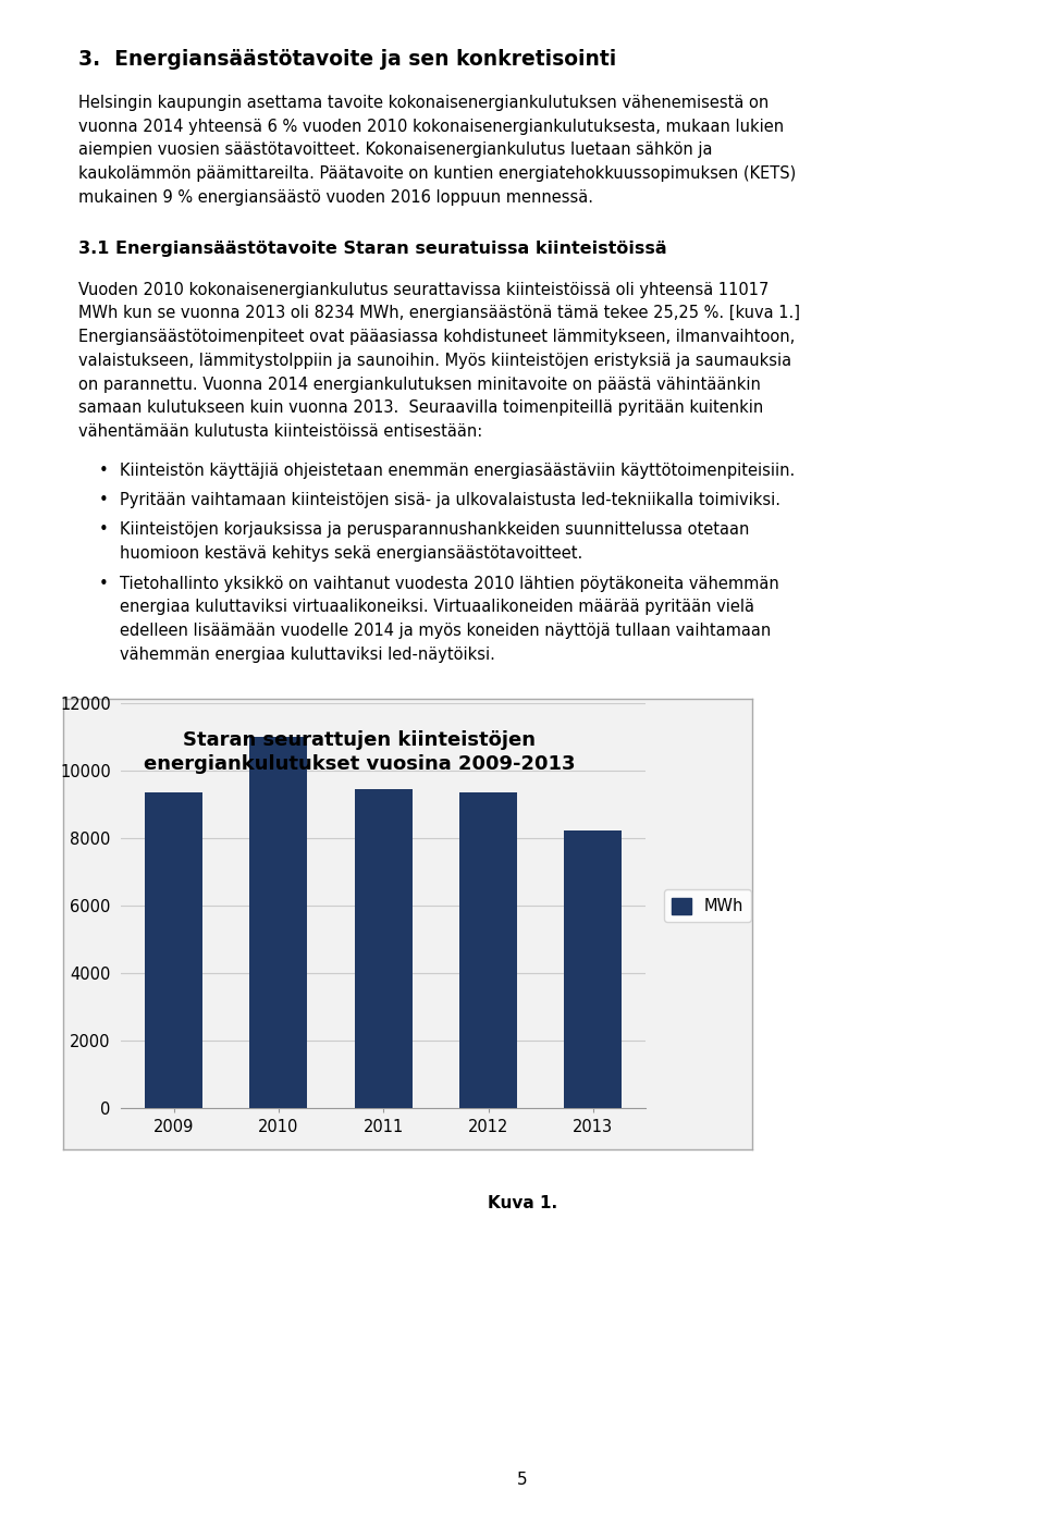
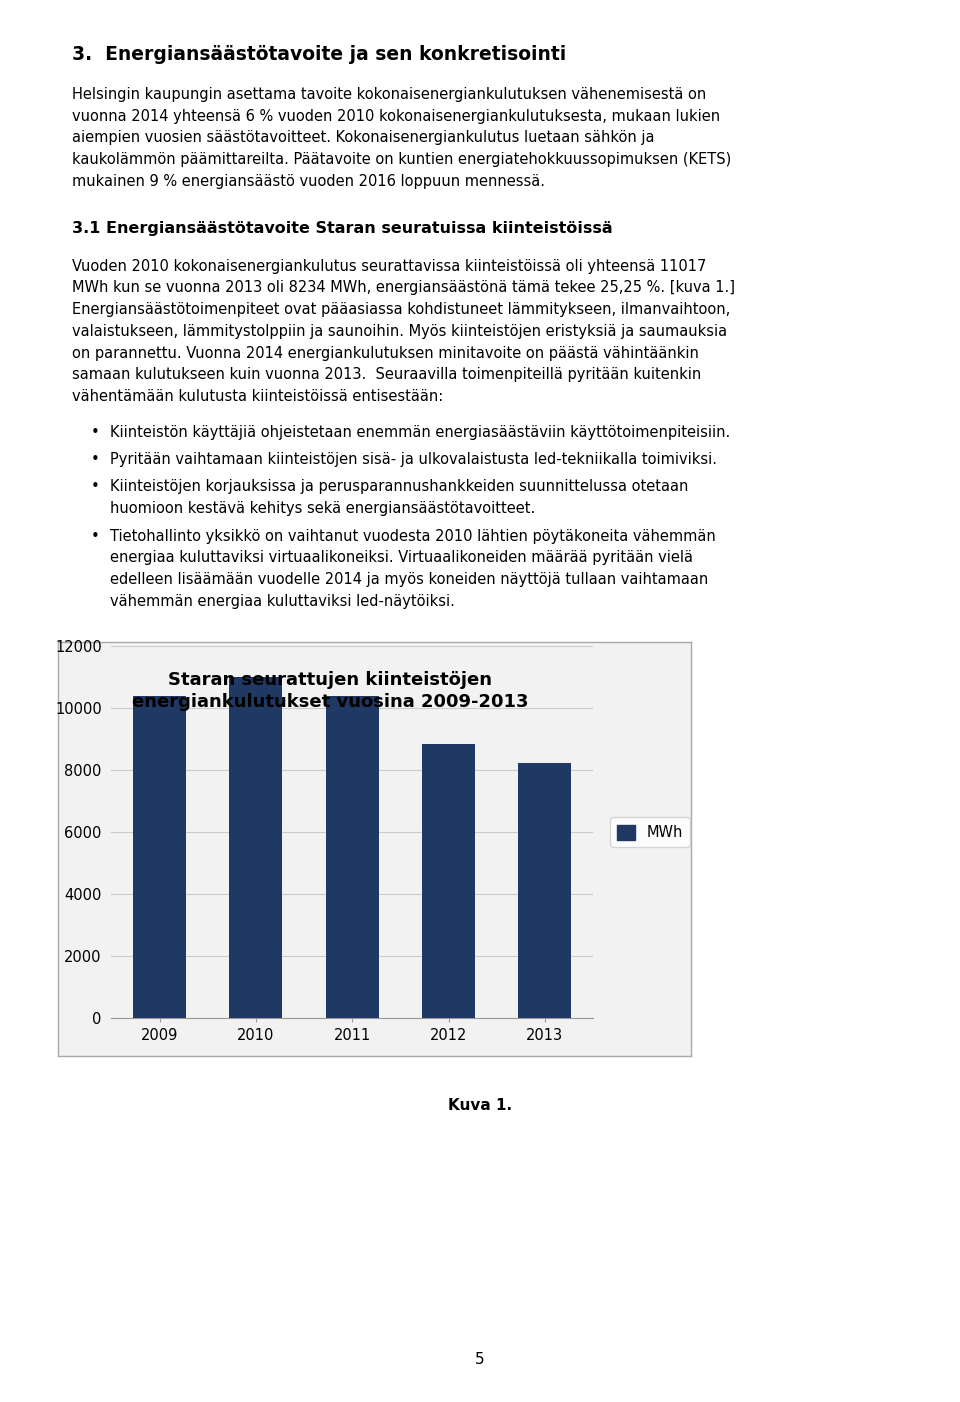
2009: 9350 -> 10400
2011: 9450 -> 10400
2012: 9350 -> 8850
